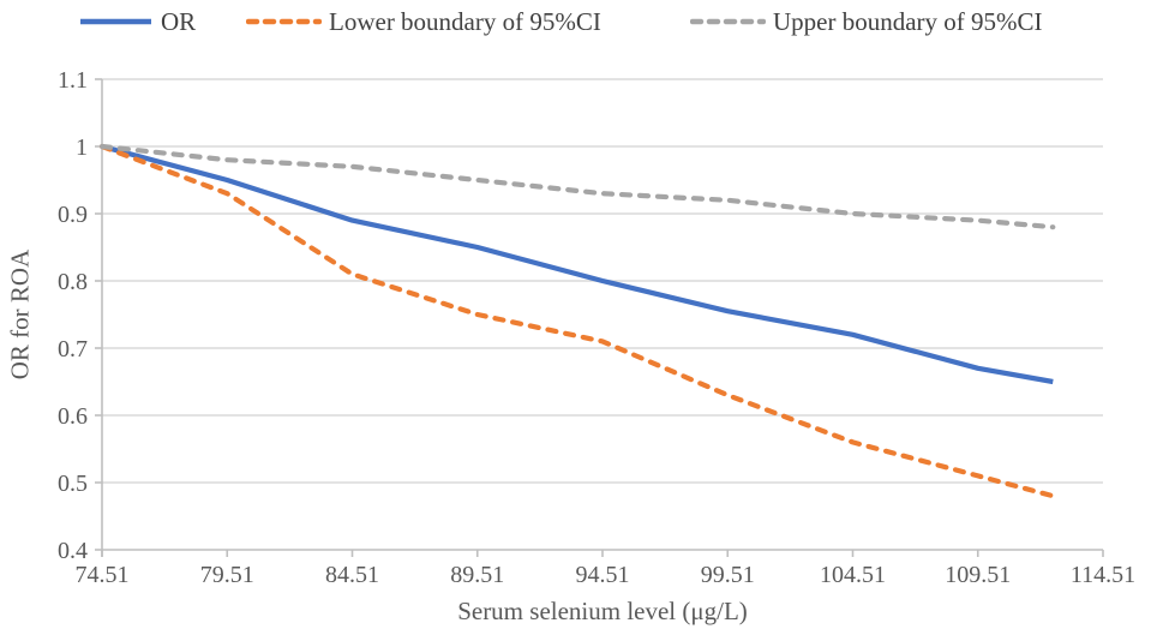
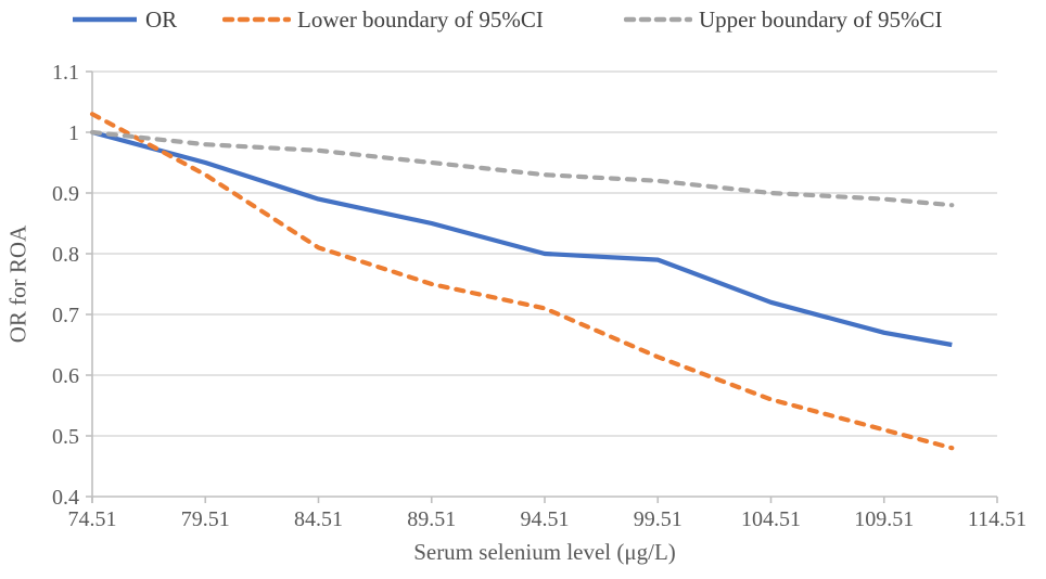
Lower boundary of 95%CI/74.51: 1.00 -> 1.03
OR/99.51: 0.76 -> 0.79
